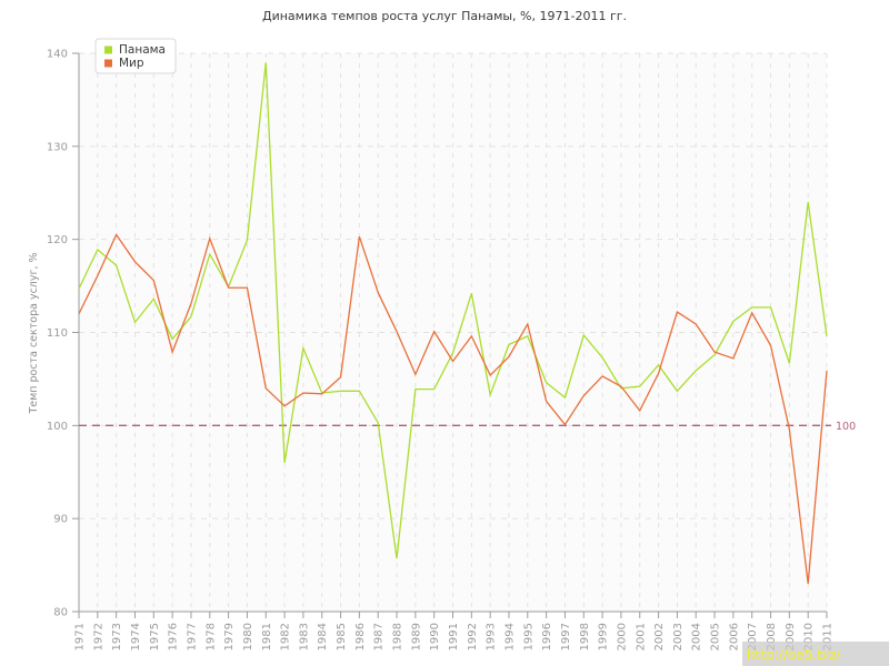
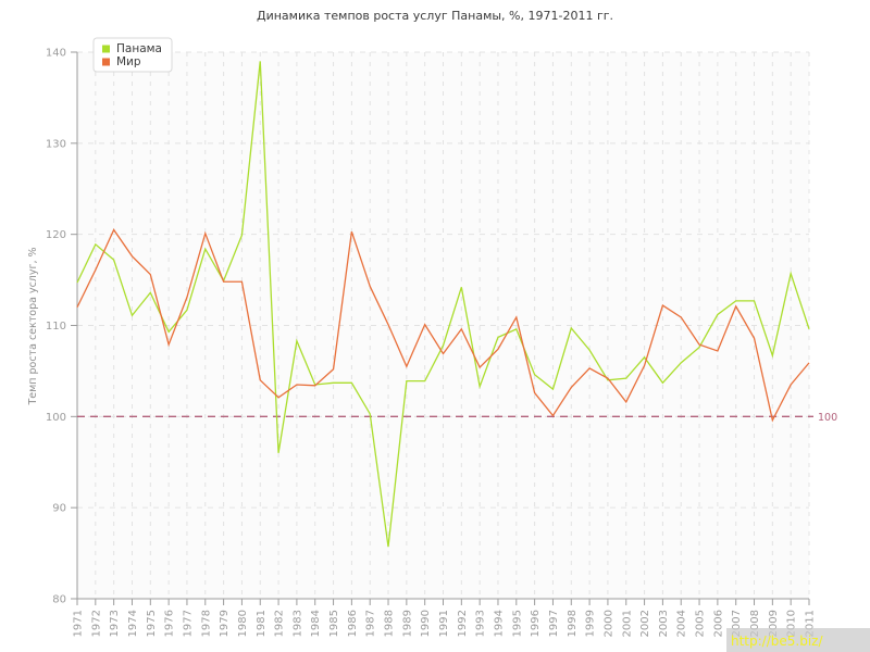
Панама/2010: 124 -> 116
Мир/2010: 83 -> 104
